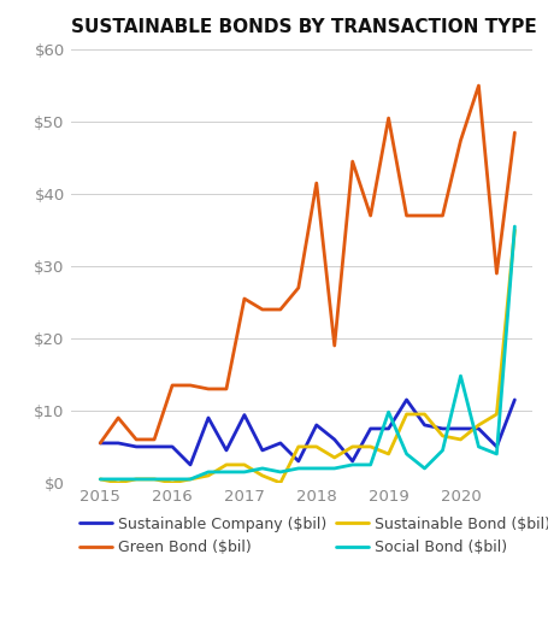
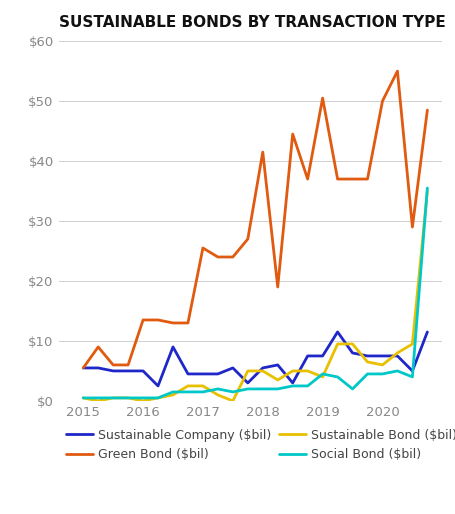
Sustainable Company ($bil)/2017: $9.4 -> $4.5
Sustainable Company ($bil)/2018: $8.0 -> $5.5
Social Bond ($bil)/2019: $9.8 -> $4.5
Green Bond ($bil)/2020: $47.4 -> $50.0
Social Bond ($bil)/2020: $14.8 -> $4.5
